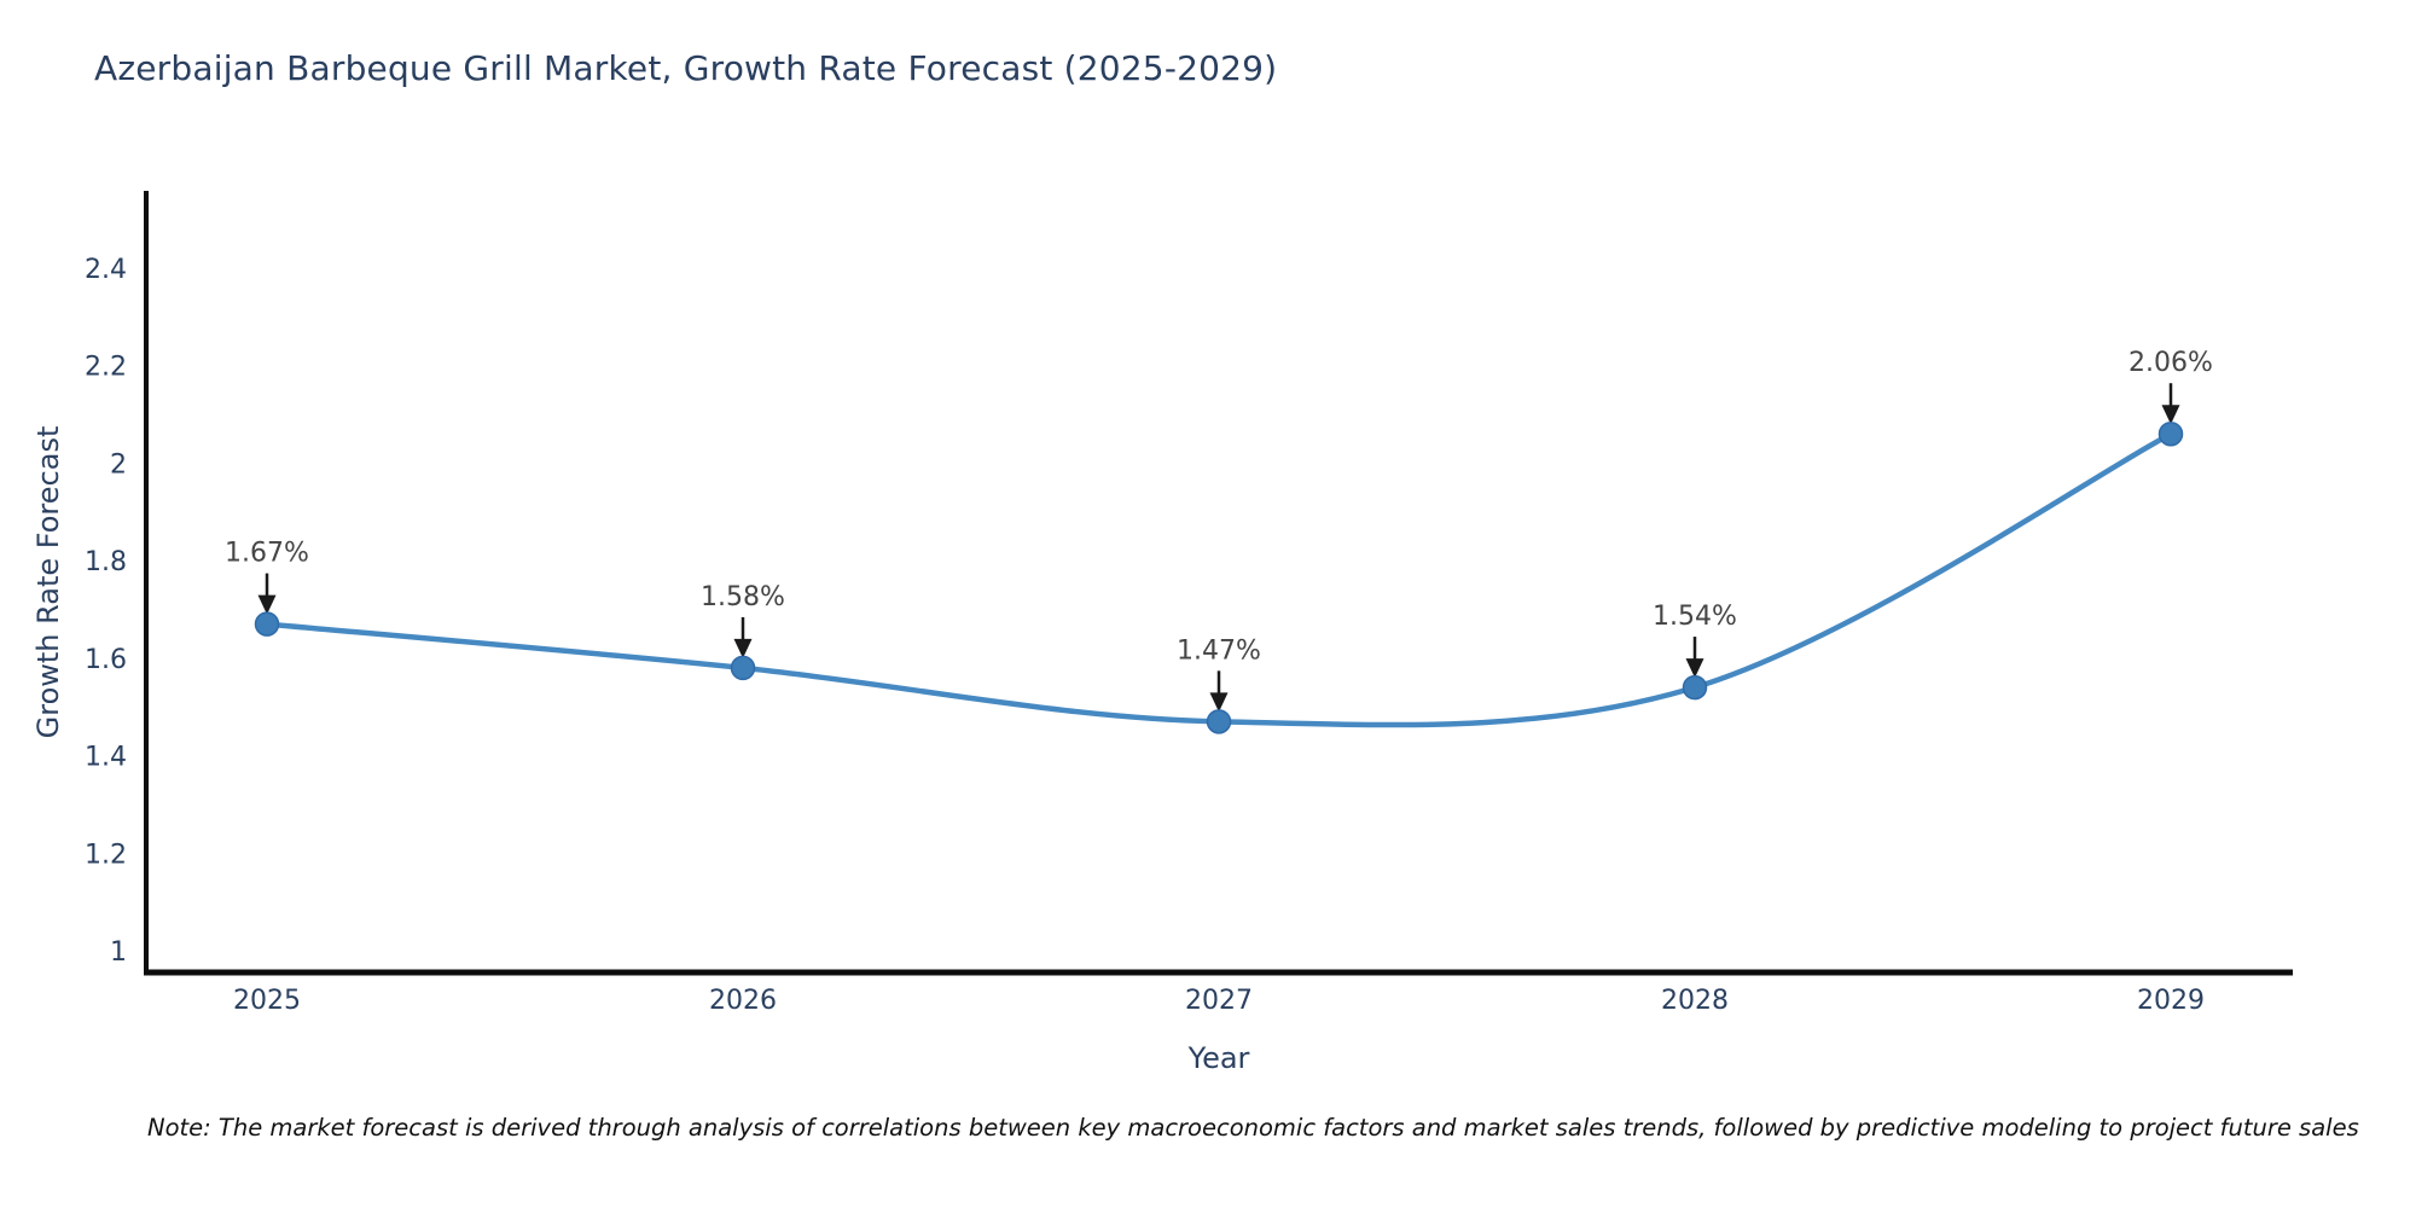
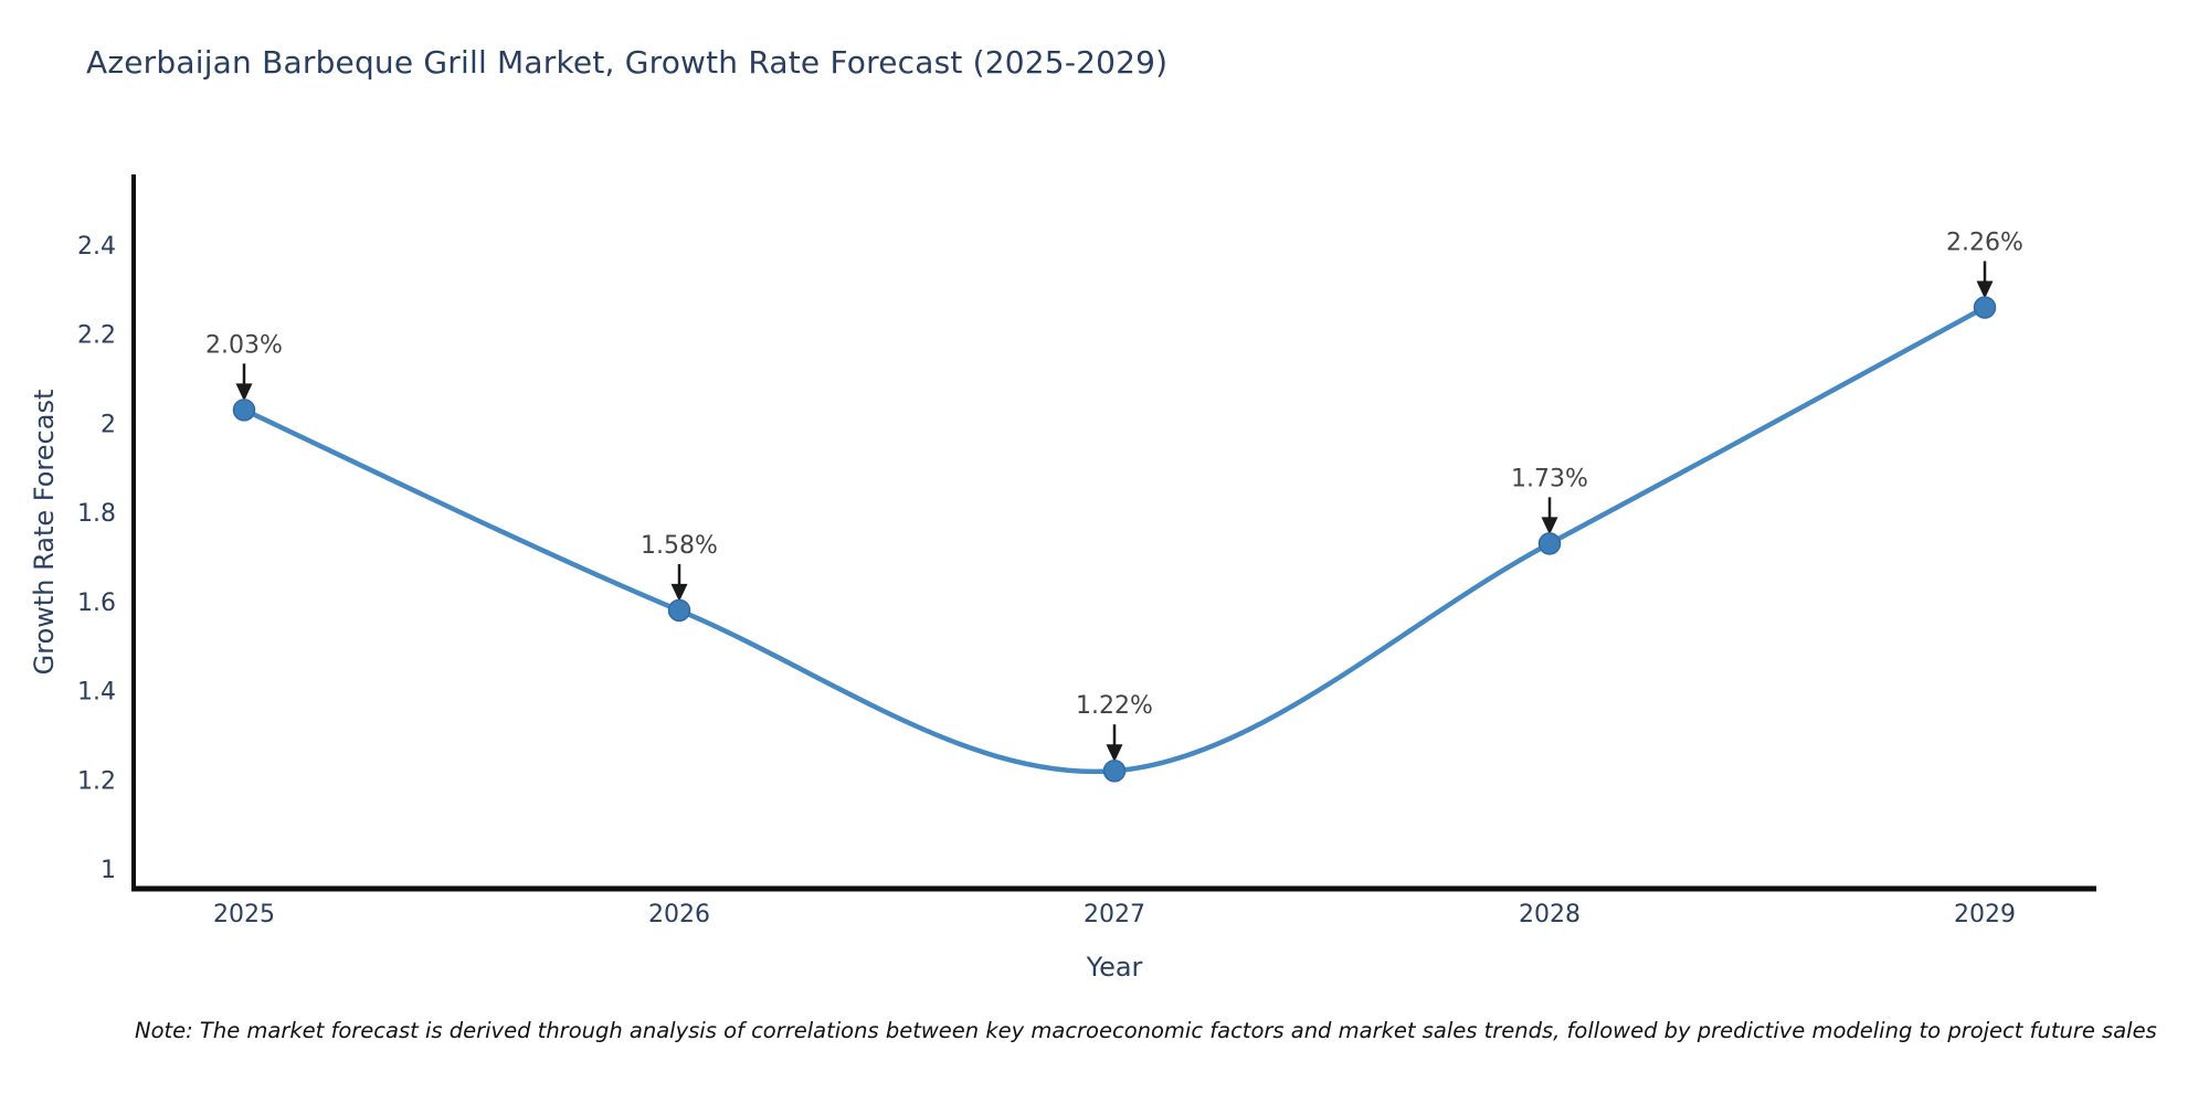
2025: 1.67% -> 2.03%
2027: 1.47% -> 1.22%
2028: 1.54% -> 1.73%
2029: 2.06% -> 2.26%
